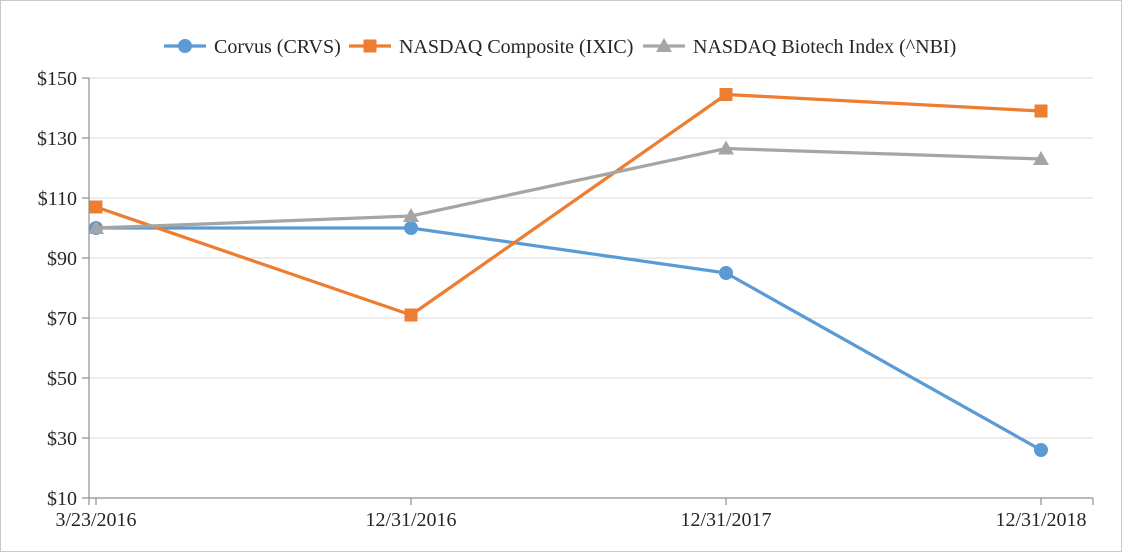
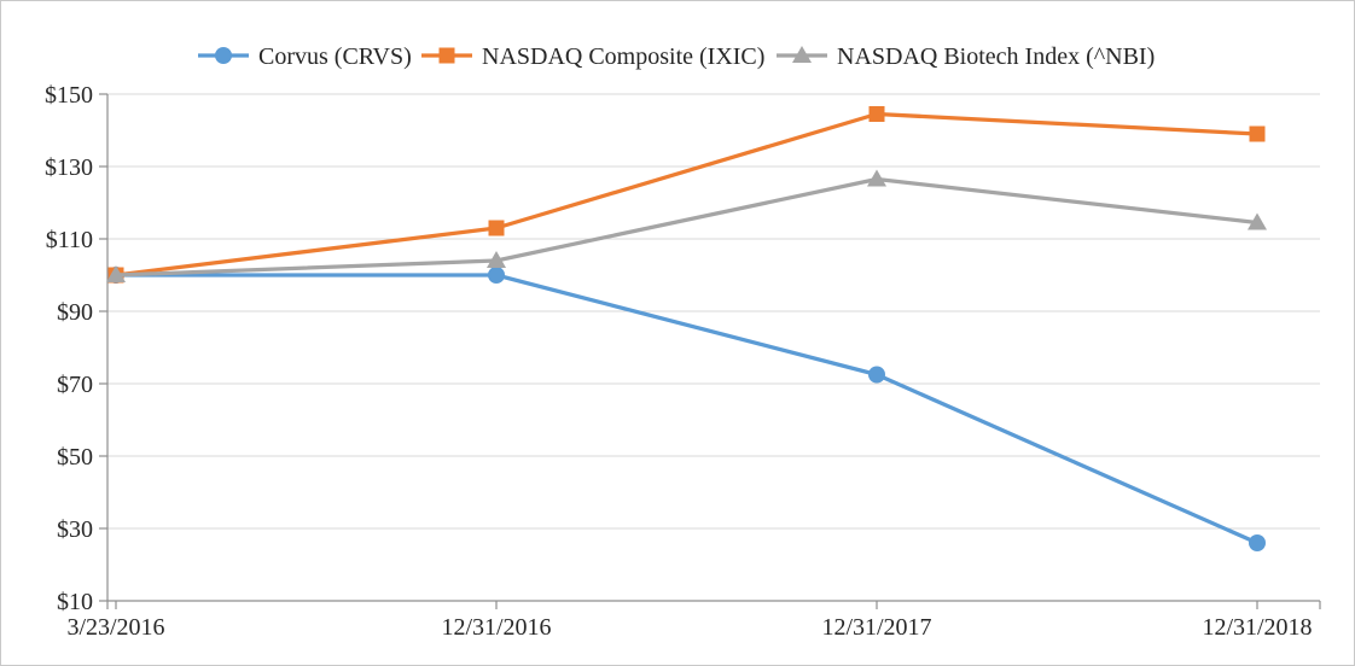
NASDAQ Composite (IXIC)/3/23/2016: $107 -> $100
NASDAQ Composite (IXIC)/12/31/2016: $71 -> $113
Corvus (CRVS)/12/31/2017: $85 -> $72
NASDAQ Biotech Index (^NBI)/12/31/2018: $123 -> $114
